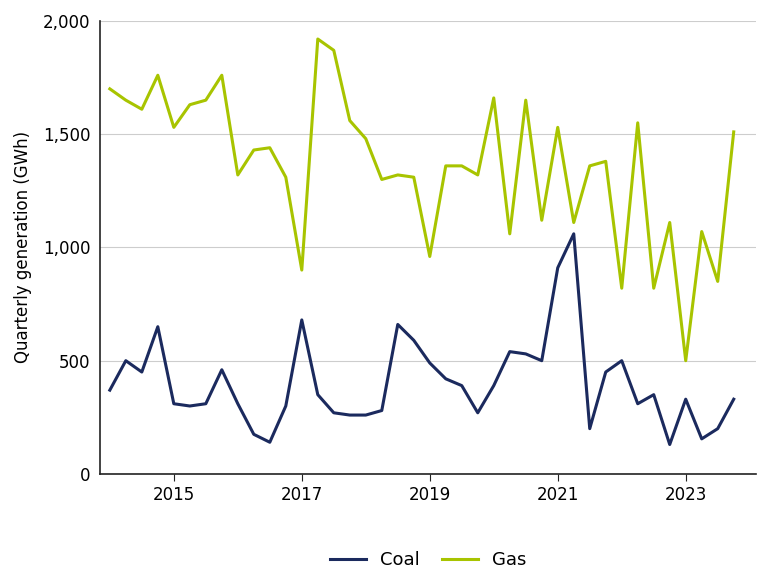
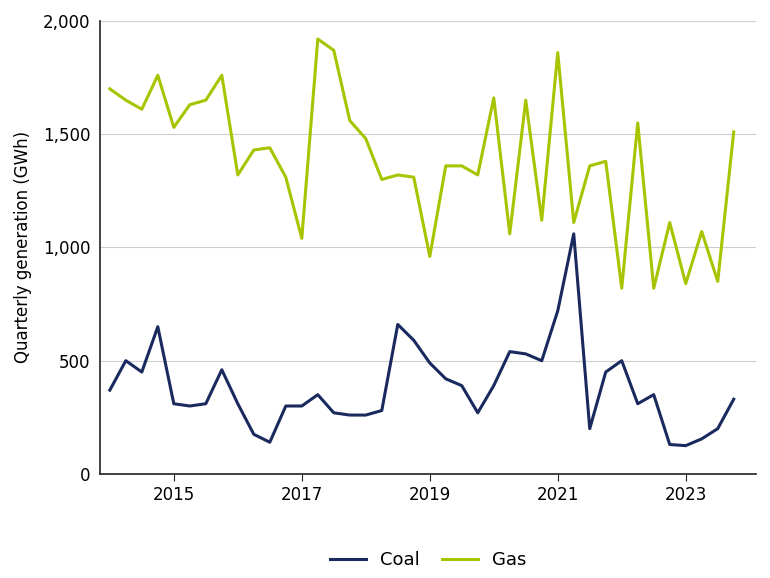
Coal/2017: 680 -> 300
Gas/2017: 900 -> 1,040
Coal/2021: 910 -> 720
Gas/2021: 1,530 -> 1,860
Coal/2023: 330 -> 125
Gas/2023: 500 -> 840
